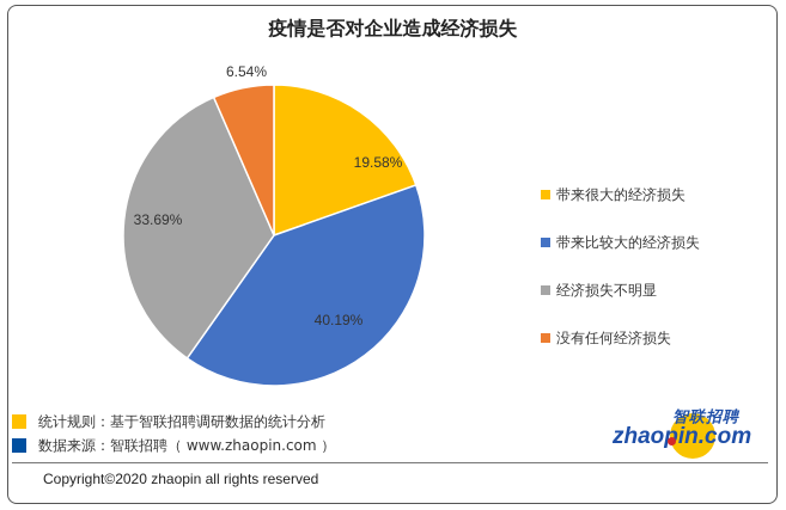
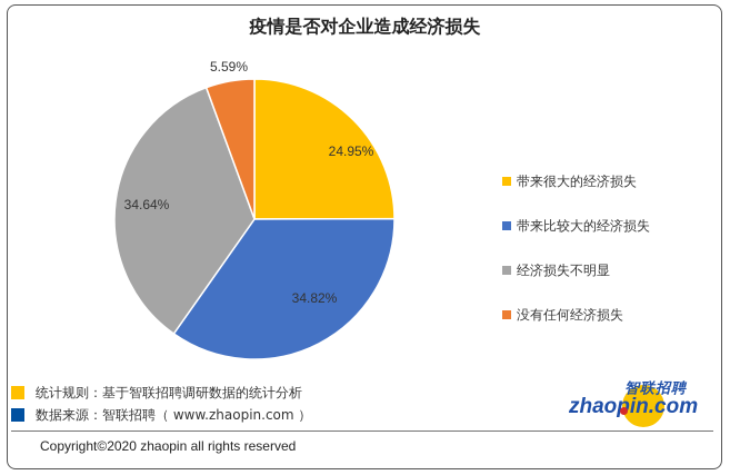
带来很大的经济损失: 19.58% -> 24.95%
带来比较大的经济损失: 40.19% -> 34.82%
经济损失不明显: 33.69% -> 34.64%
没有任何经济损失: 6.54% -> 5.59%
